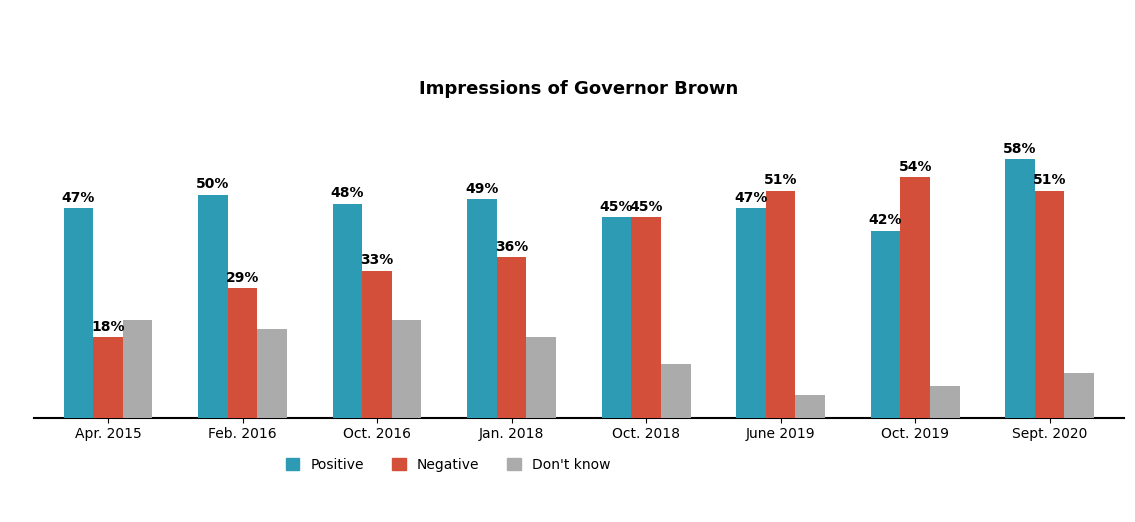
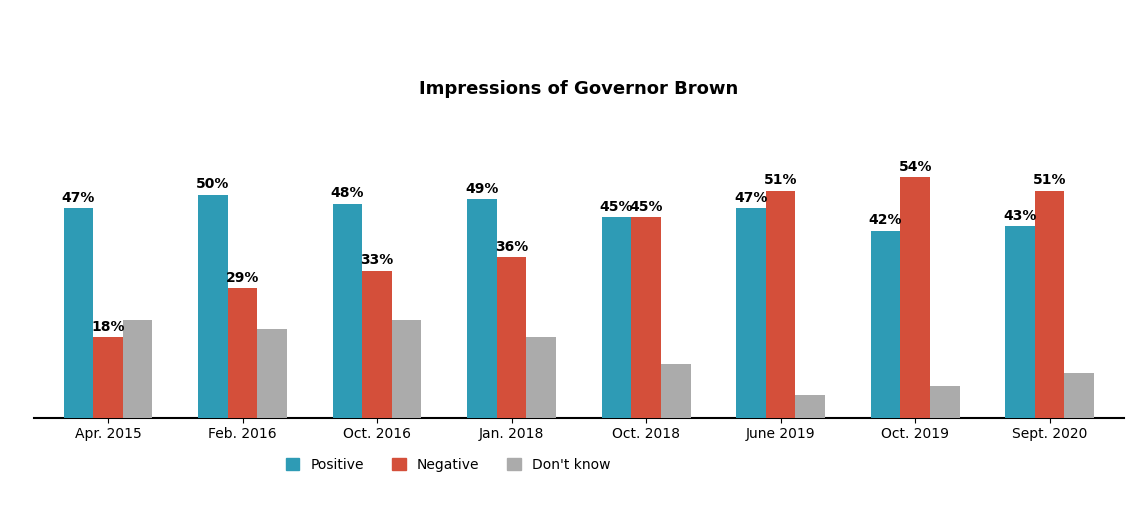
Positive/Sept. 2020: 58% -> 43%
